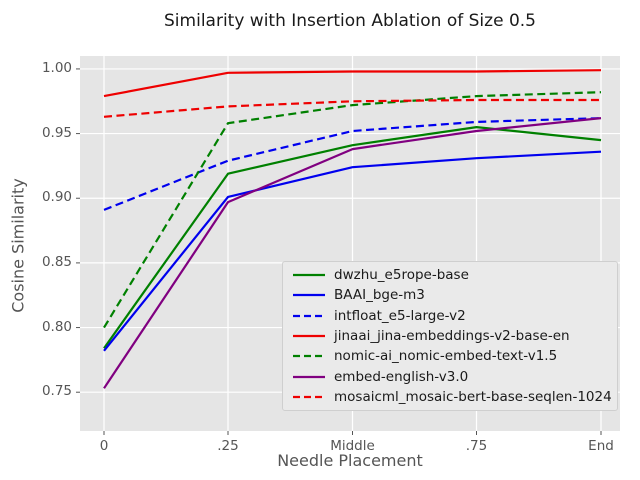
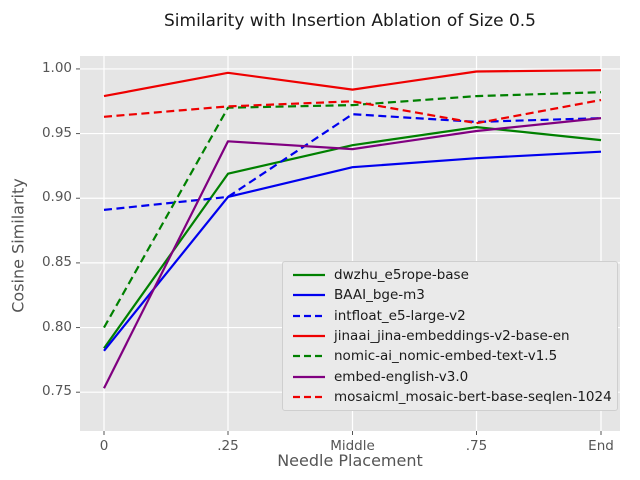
intfloat_e5-large-v2/.25: 0.929 -> 0.901
nomic-ai_nomic-embed-text-v1.5/.25: 0.958 -> 0.970
embed-english-v3.0/.25: 0.897 -> 0.944
intfloat_e5-large-v2/Middle: 0.952 -> 0.965
jinaai_jina-embeddings-v2-base-en/Middle: 0.998 -> 0.984
mosaicml_mosaic-bert-base-seqlen-1024/.75: 0.976 -> 0.958
